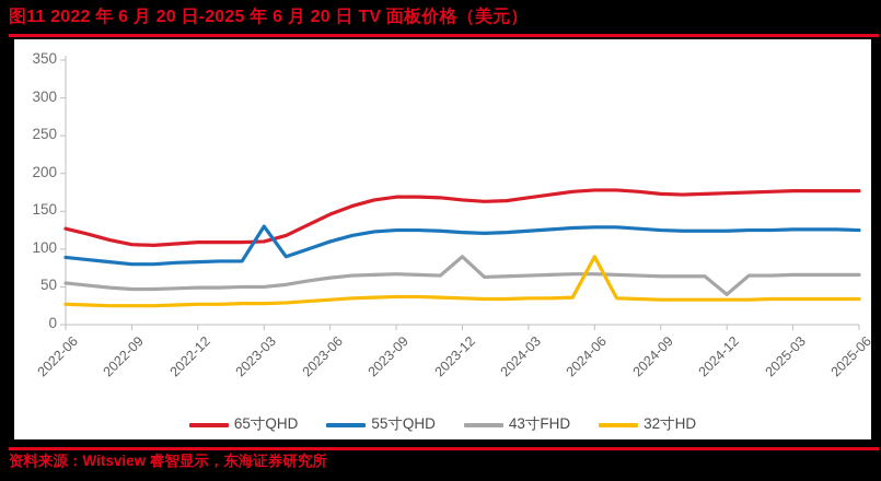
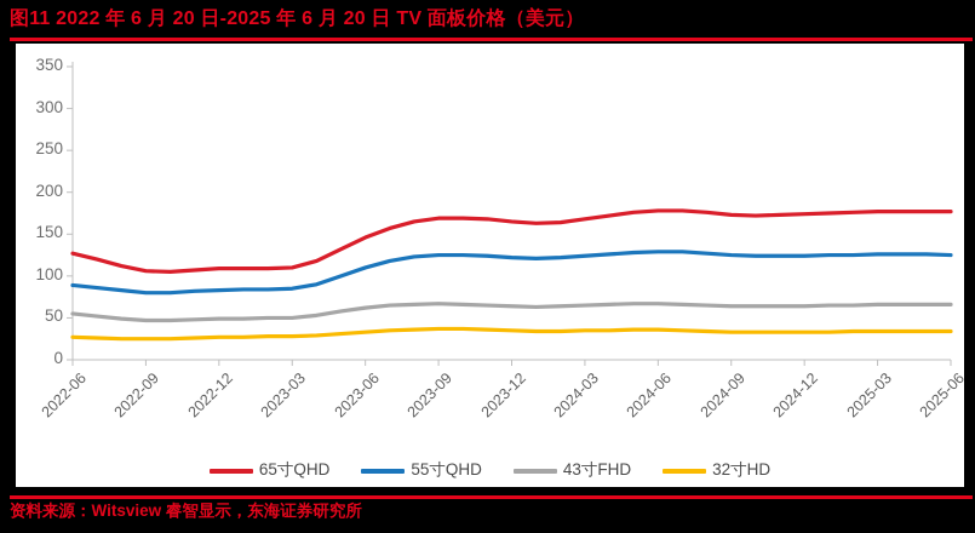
55寸QHD/2023-03: 130 -> 80
43寸FHD/2023-12: 90 -> 60
32寸HD/2024-06: 90 -> 40
43寸FHD/2024-12: 40 -> 60
